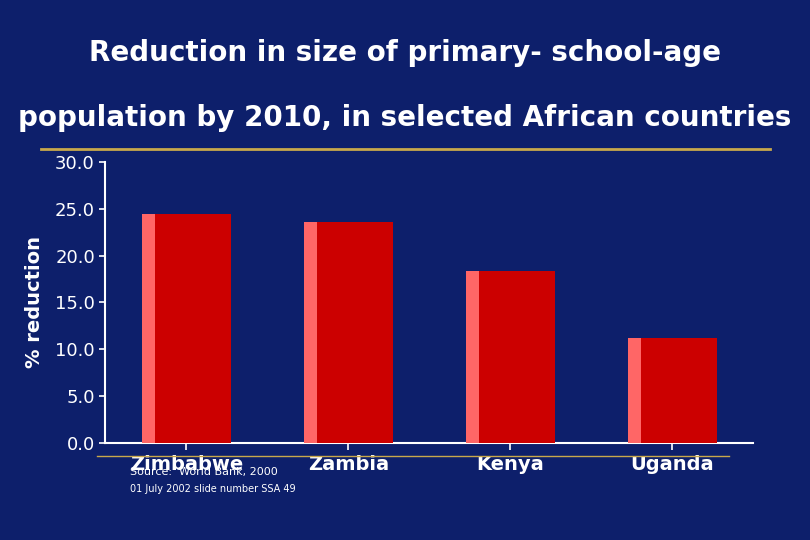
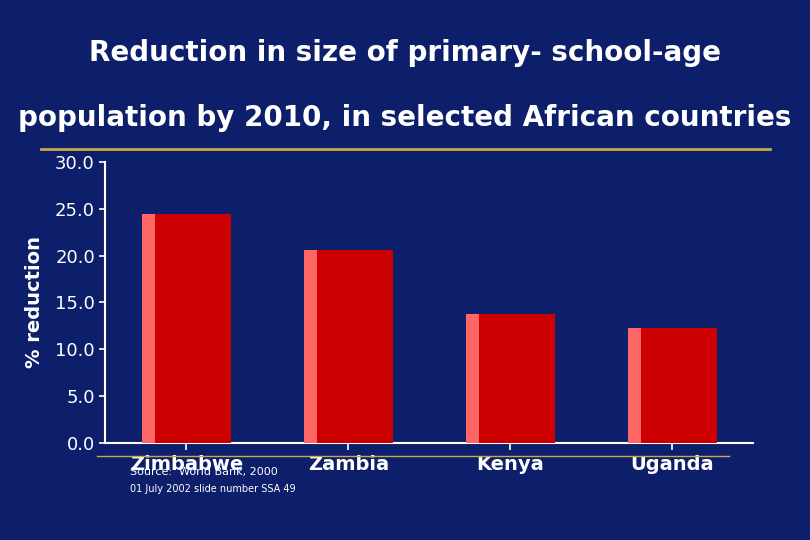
Zambia: 23.6 -> 20.6
Kenya: 18.4 -> 13.8
Uganda: 11.2 -> 12.3
